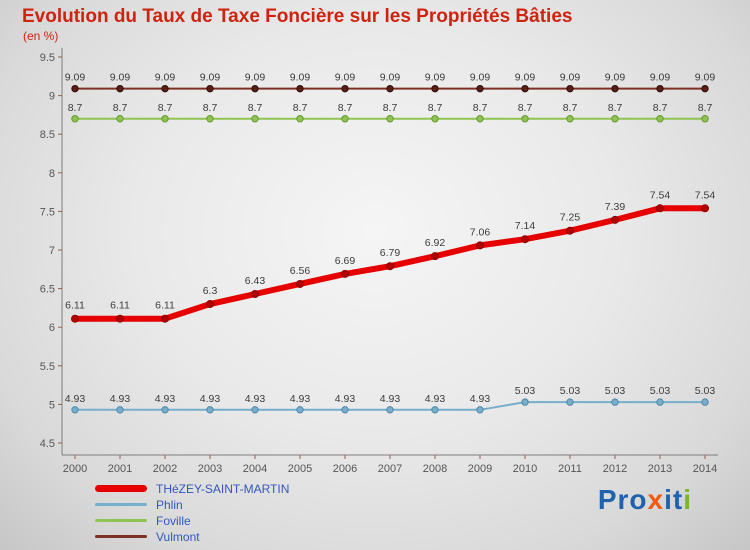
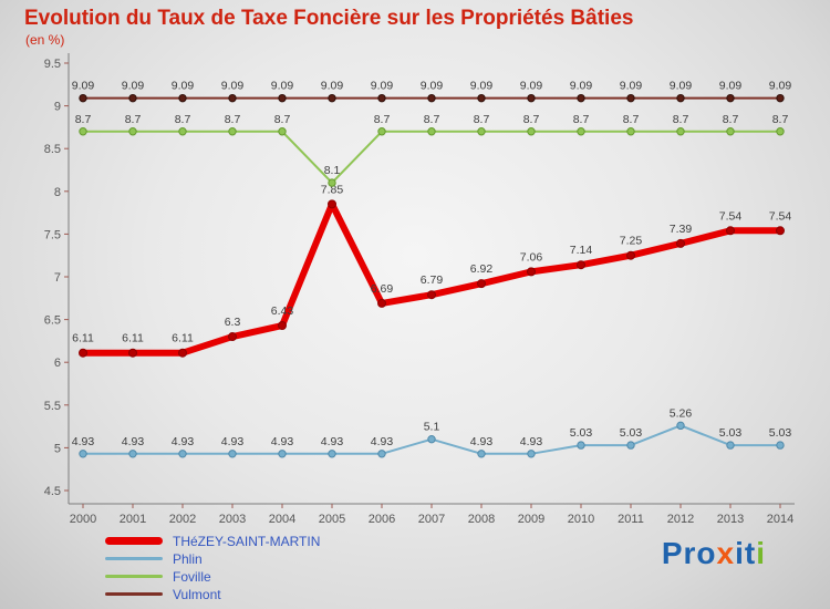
THéZEY-SAINT-MARTIN/2005: 6.56 -> 7.85
Foville/2005: 8.7 -> 8.1
Phlin/2007: 4.93 -> 5.1
Phlin/2012: 5.03 -> 5.26
